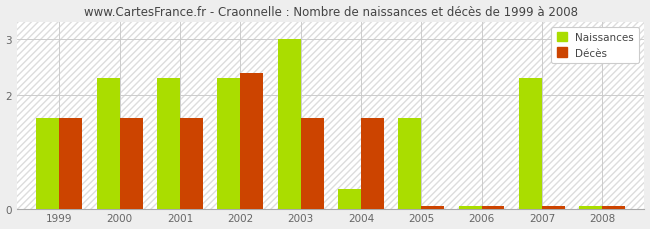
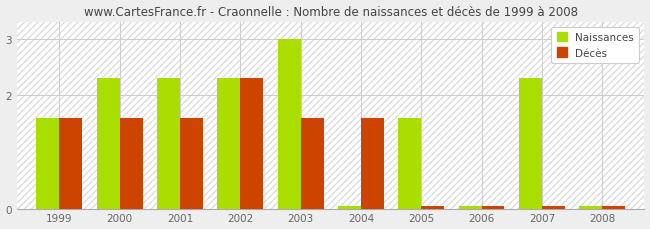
Décès/2002: 2.40 -> 2.30
Naissances/2004: 0.34 -> 0.05
